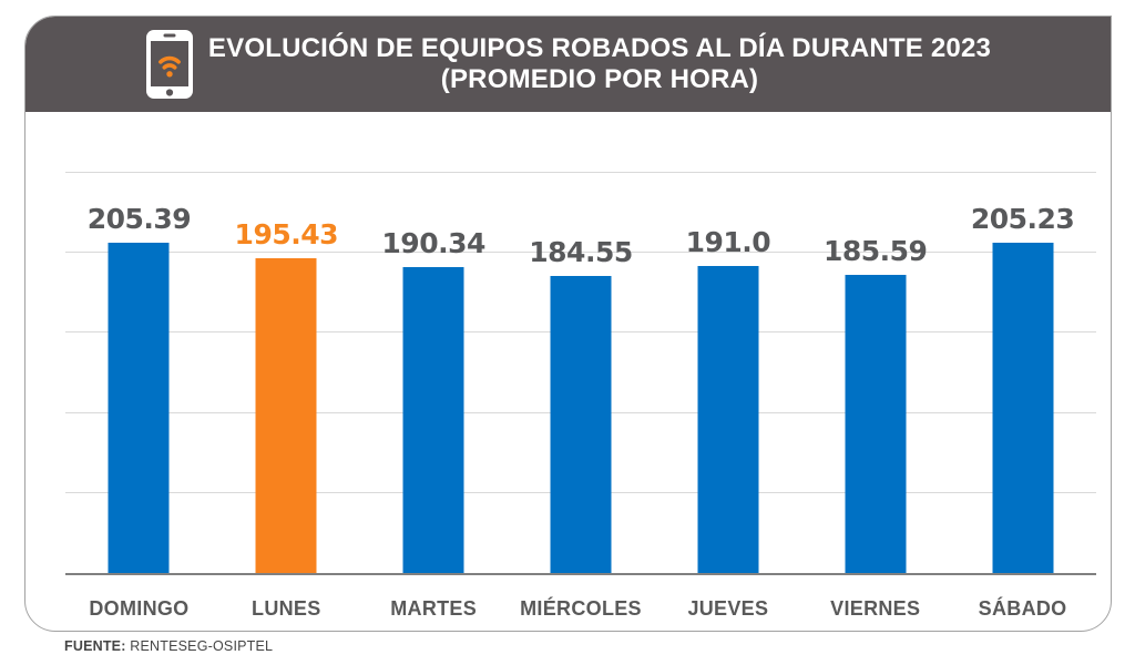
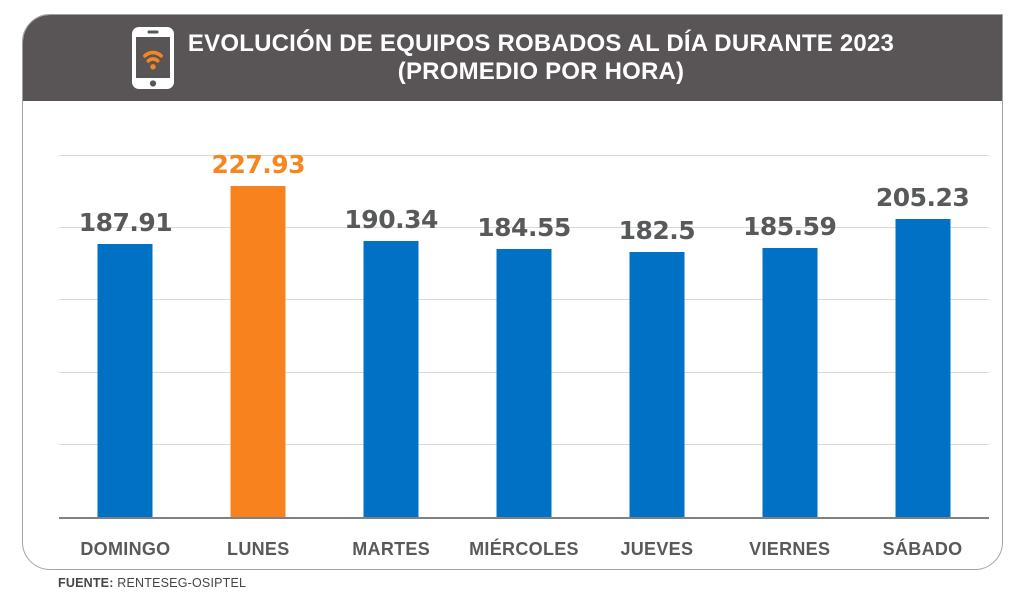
DOMINGO: 205.39 -> 187.91
LUNES: 195.43 -> 227.93
JUEVES: 191.0 -> 182.5
